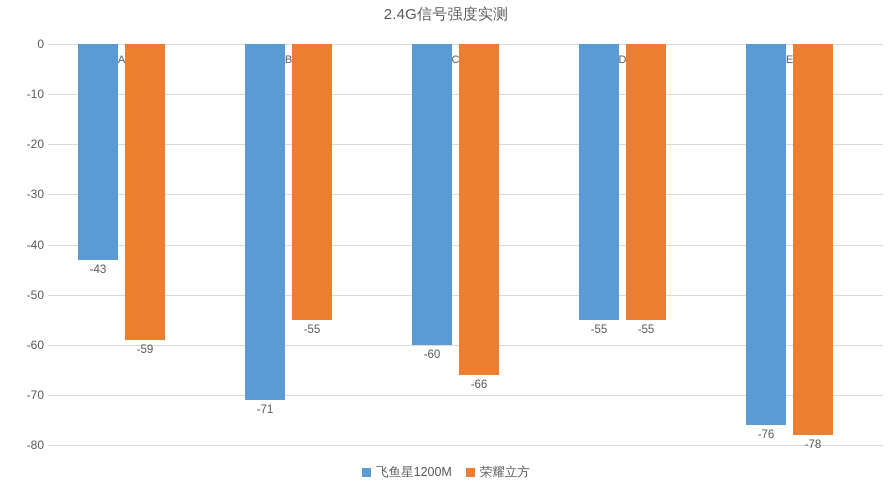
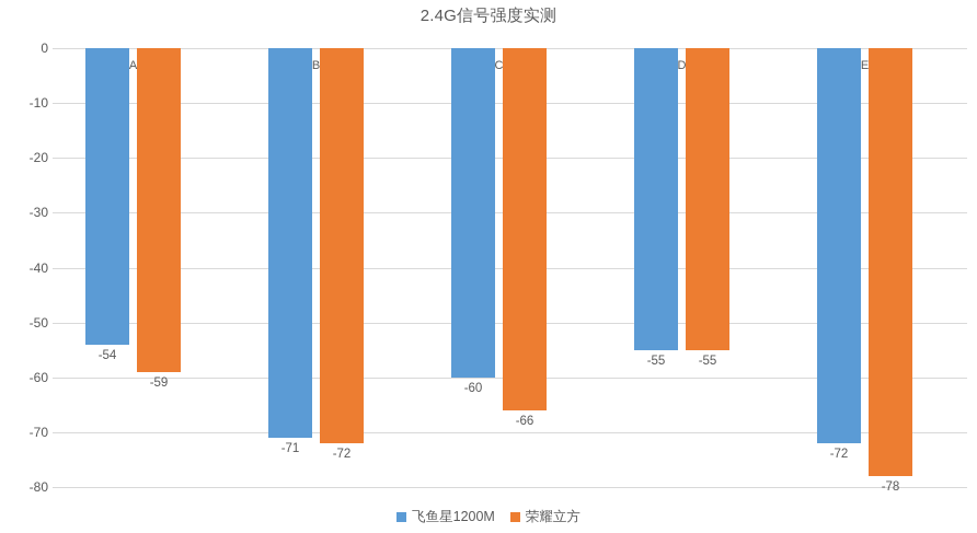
飞鱼星1200M/A: -43 -> -54
荣耀立方/B: -55 -> -72
飞鱼星1200M/E: -76 -> -72
